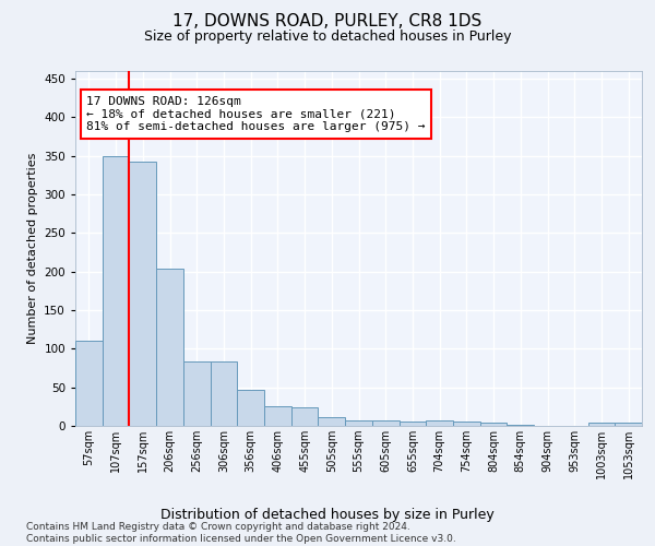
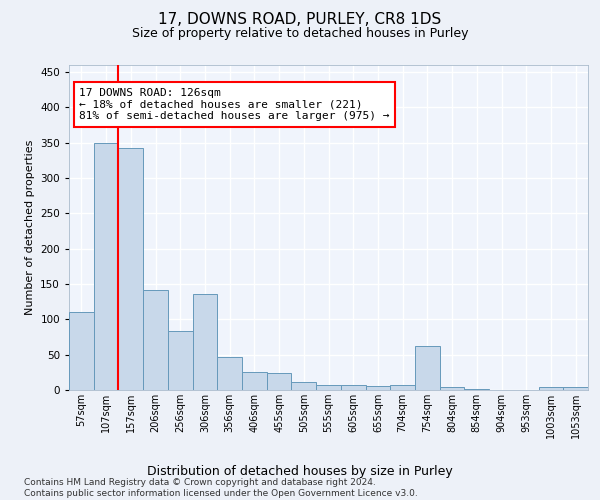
206sqm: 204 -> 142
306sqm: 84 -> 136
754sqm: 5 -> 62
